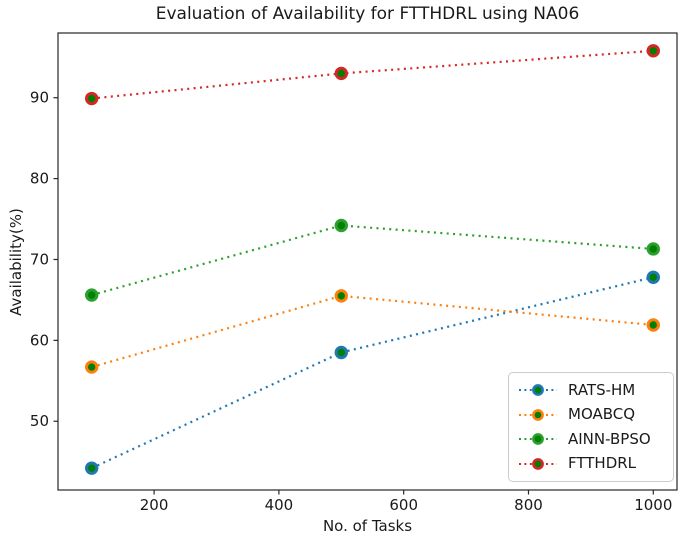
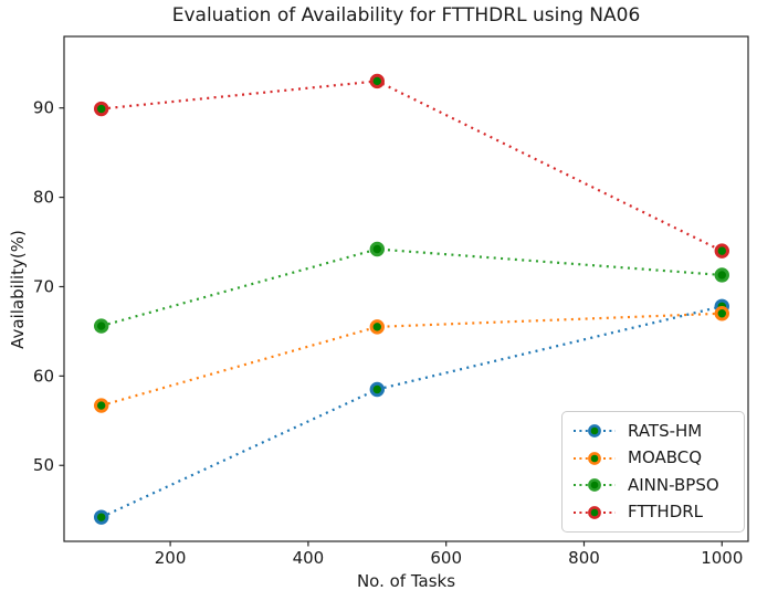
MOABCQ/1000: 62 -> 67
FTTHDRL/1000: 96 -> 74
